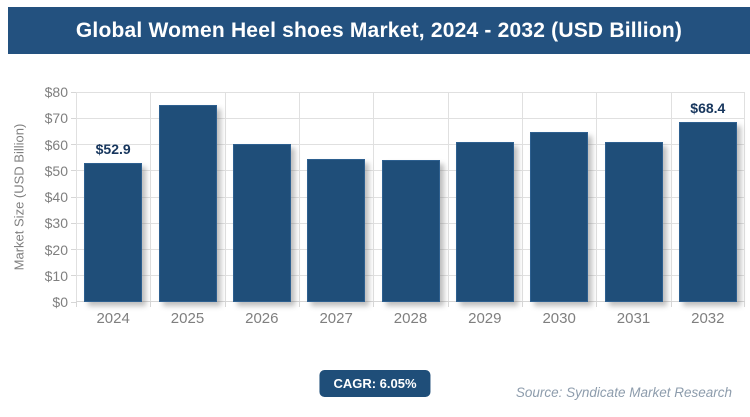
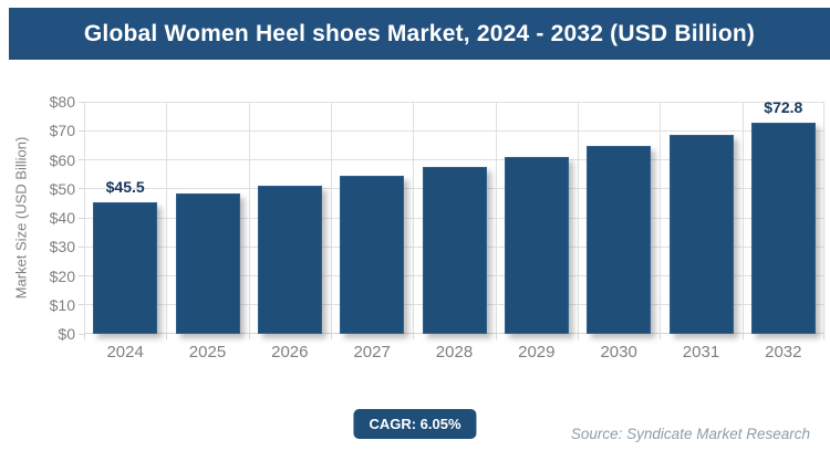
2024: $52.9 -> $45.5
2025: $75 -> $48
2026: $60 -> $51
2028: $54 -> $58
2031: $61 -> $69
2032: $68.4 -> $72.8
